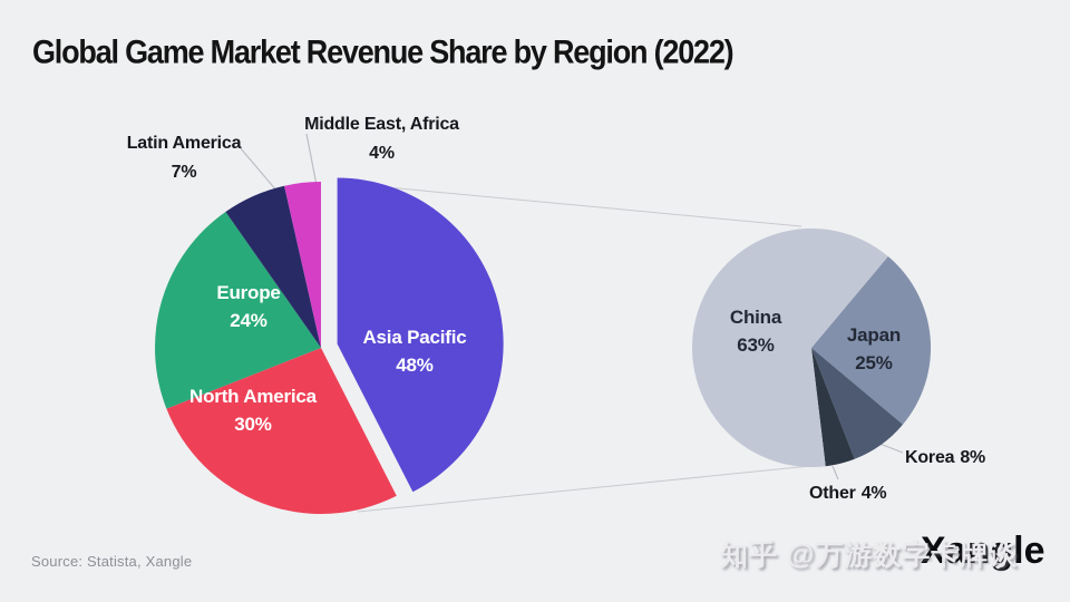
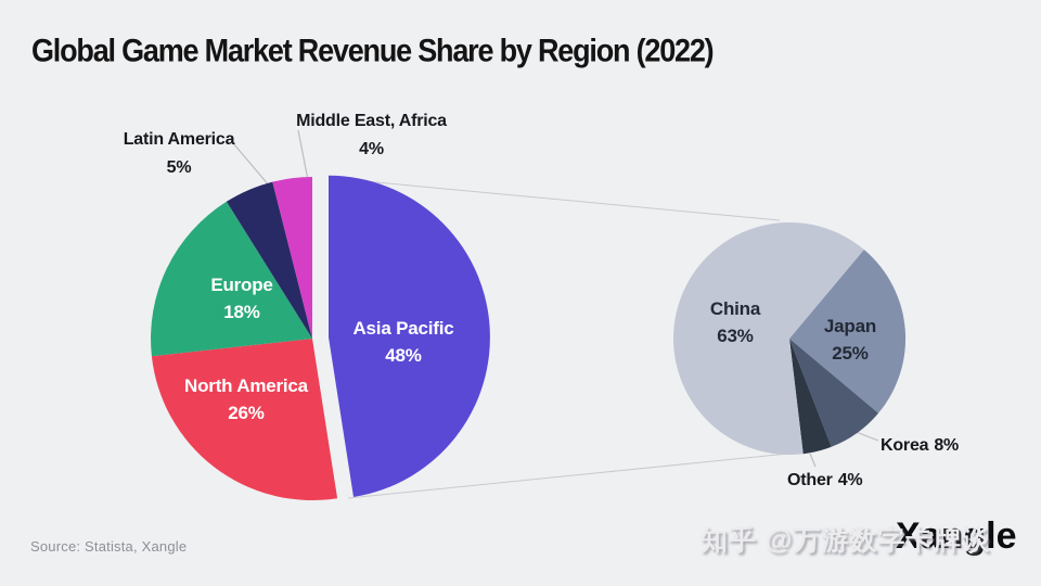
Global Game Market Revenue Share by Region (2022)/North America: 30% -> 26%
Global Game Market Revenue Share by Region (2022)/Europe: 24% -> 18%
Global Game Market Revenue Share by Region (2022)/Latin America: 7% -> 5%
